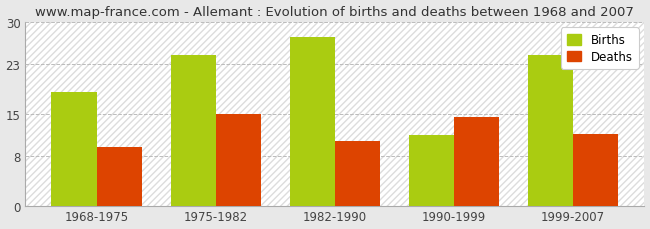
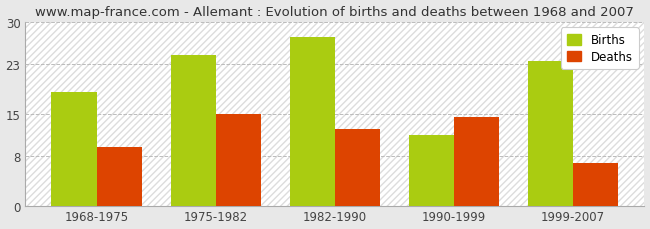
Deaths/1982-1990: 10.6 -> 12.5
Births/1999-2007: 24.6 -> 23.5
Deaths/1999-2007: 11.6 -> 7.0
